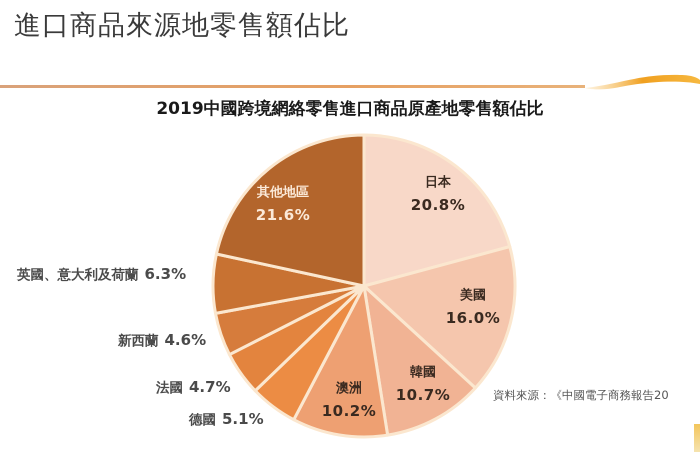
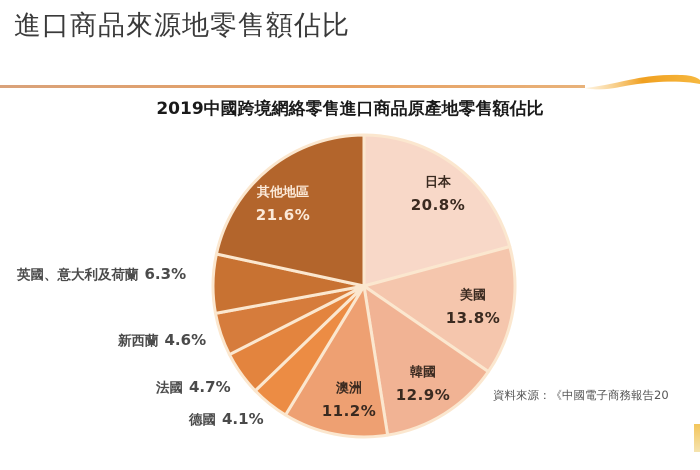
美國: 16.0% -> 13.8%
韓國: 10.7% -> 12.9%
澳洲: 10.2% -> 11.2%
德國: 5.1% -> 4.1%
